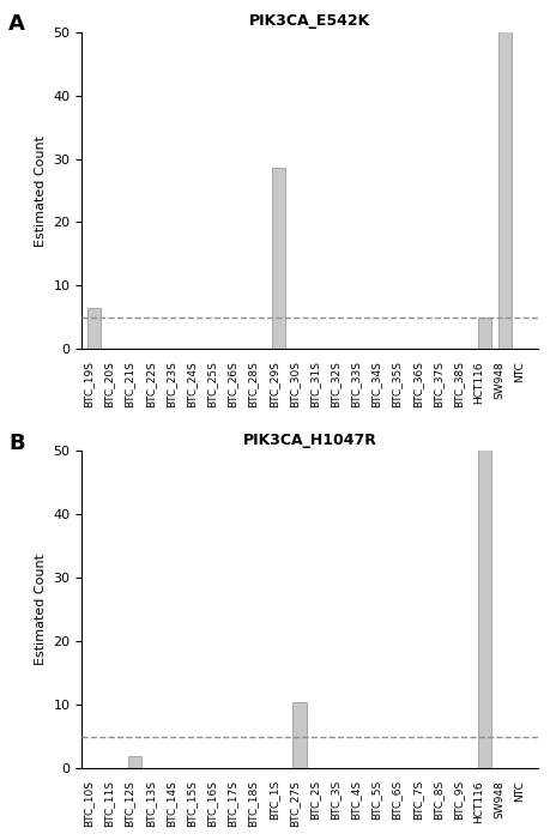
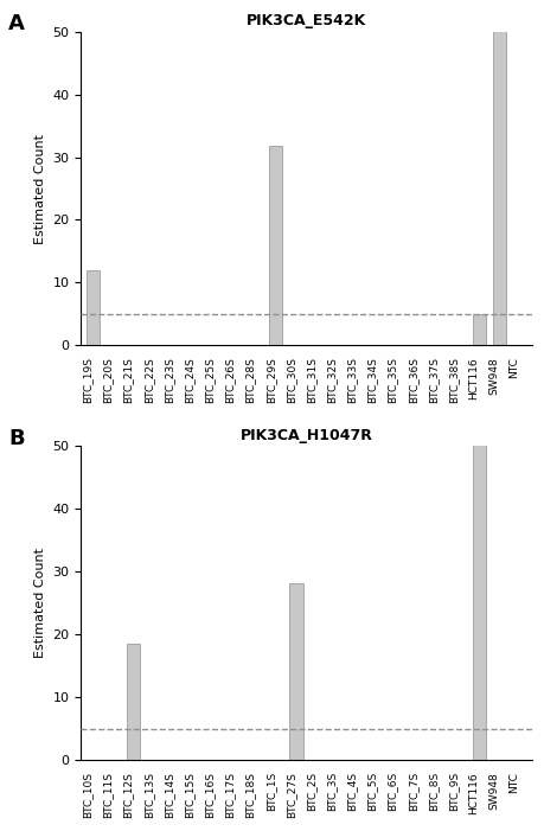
PIK3CA_E542K/BTC_19S: 6.5 -> 12.0
PIK3CA_E542K/BTC_29S: 28.5 -> 31.8
PIK3CA_H1047R/BTC_12S: 2.0 -> 18.6
PIK3CA_H1047R/BTC_27S: 10.5 -> 28.2
